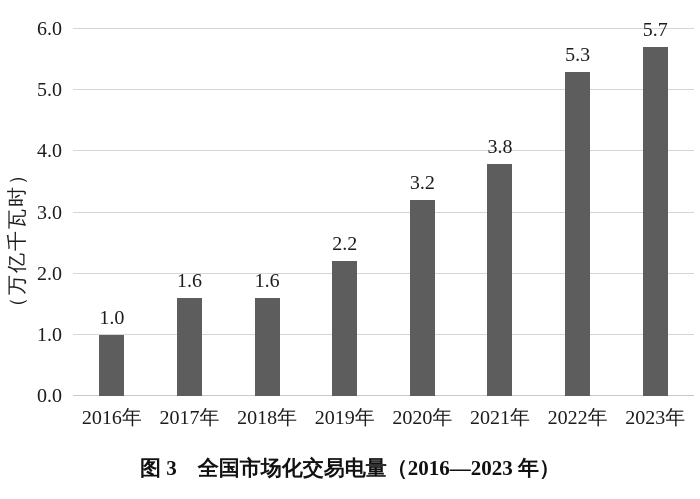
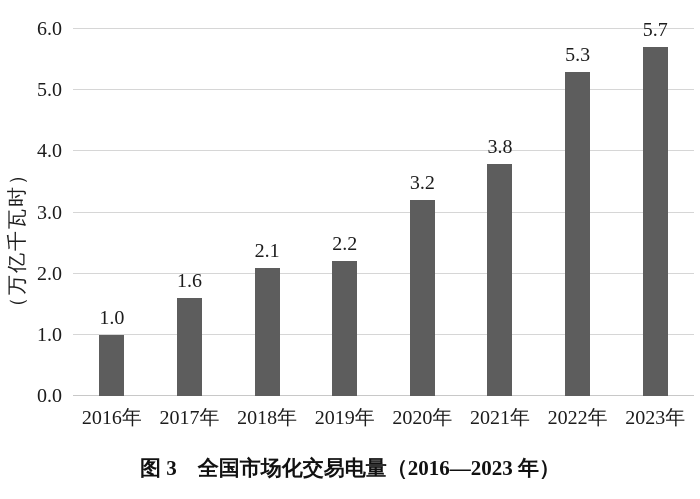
2018年: 1.6 -> 2.1
